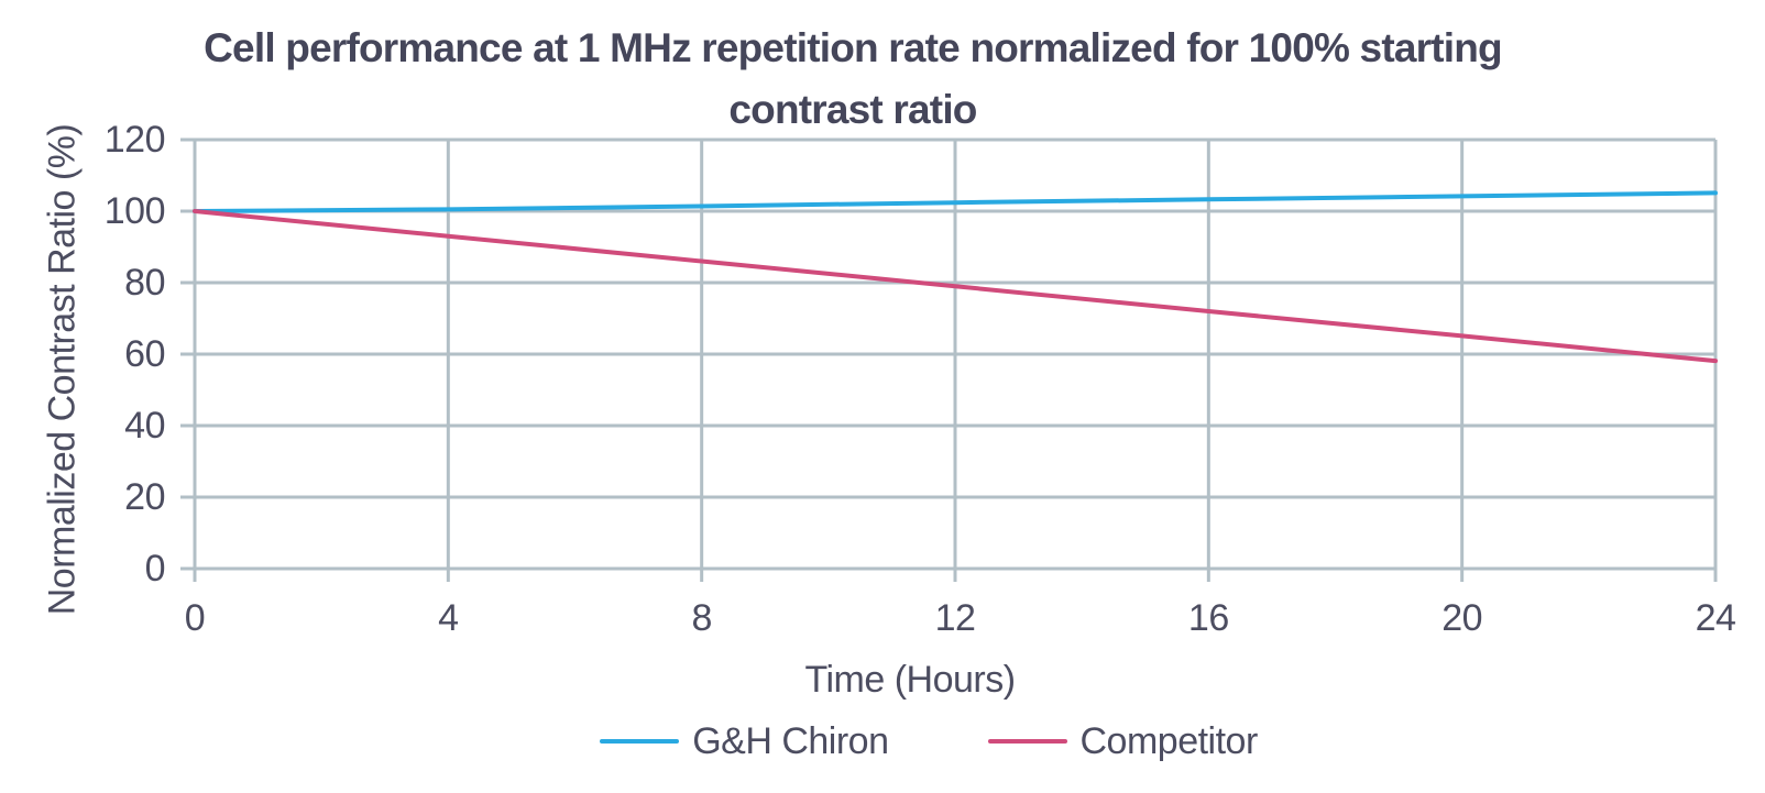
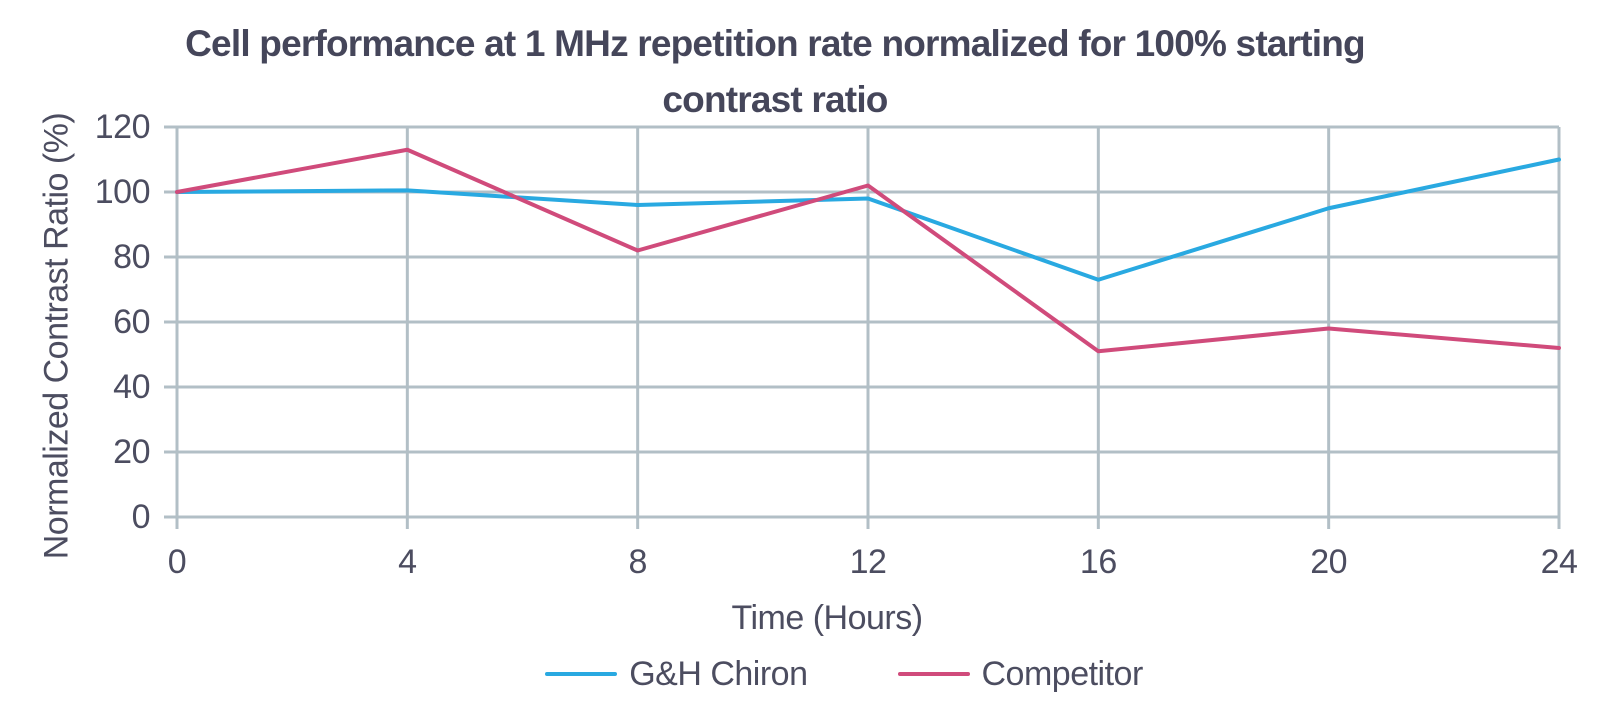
Competitor/4: 93 -> 113
G&H Chiron/8: 101 -> 96
Competitor/8: 86 -> 82
G&H Chiron/12: 102 -> 98
Competitor/12: 79 -> 102
G&H Chiron/16: 103 -> 73
Competitor/16: 72 -> 51
G&H Chiron/20: 104 -> 95
Competitor/20: 65 -> 58
G&H Chiron/24: 105 -> 110
Competitor/24: 58 -> 52
